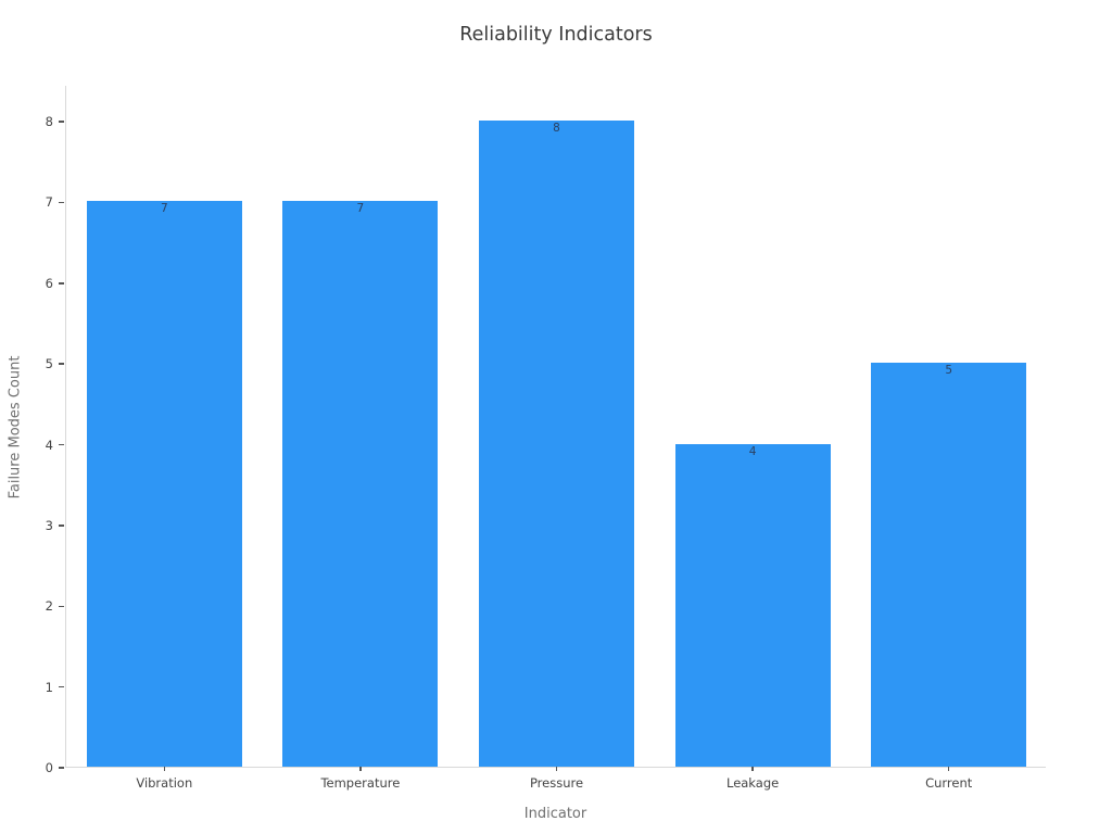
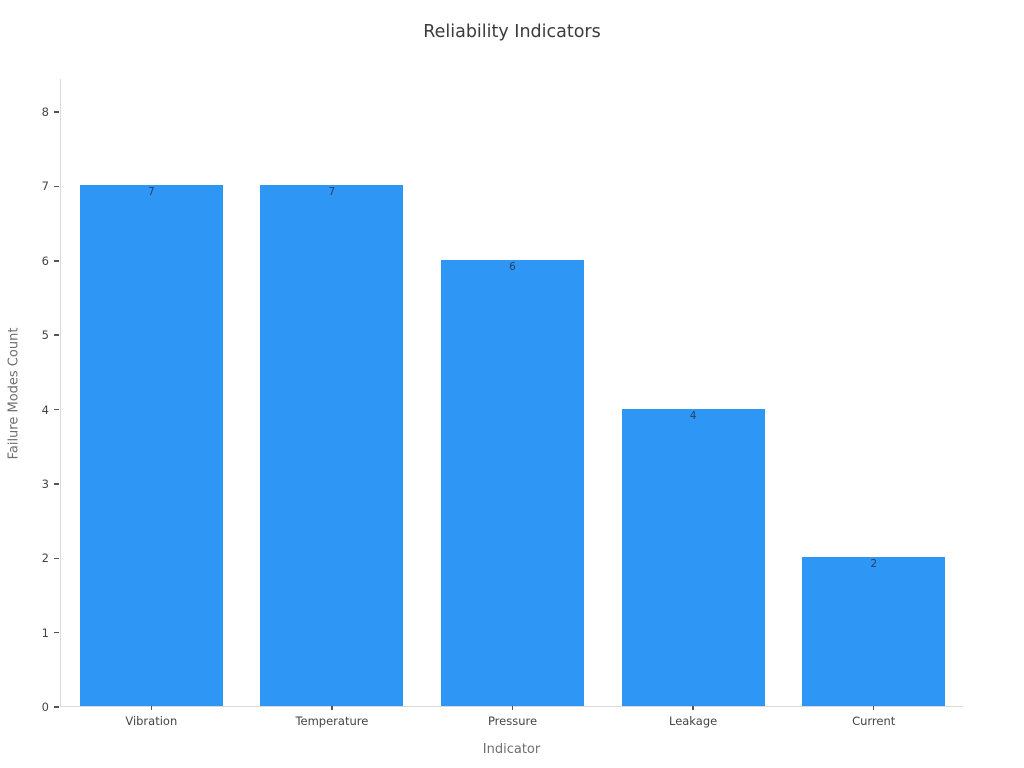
Pressure: 8 -> 6
Current: 5 -> 2
